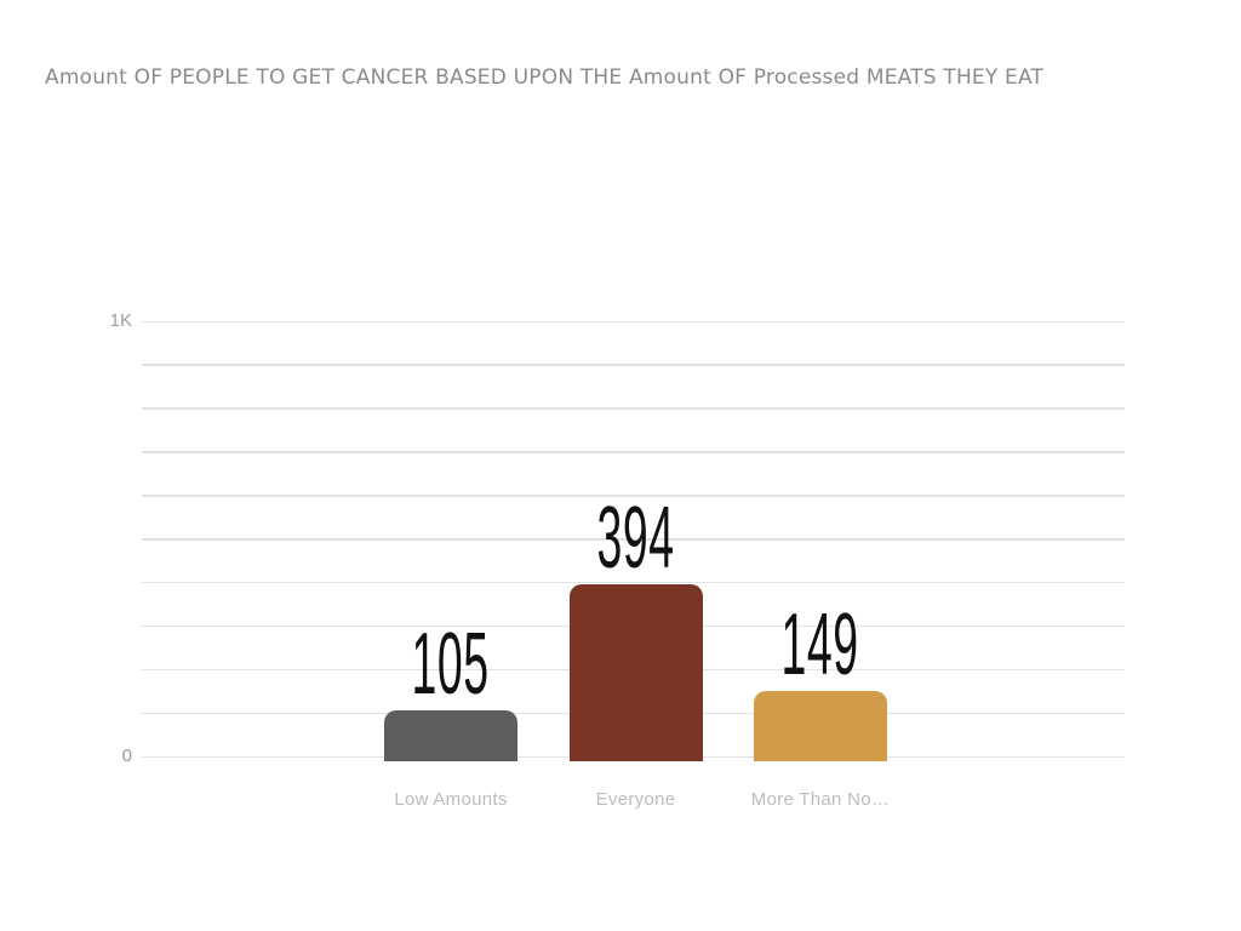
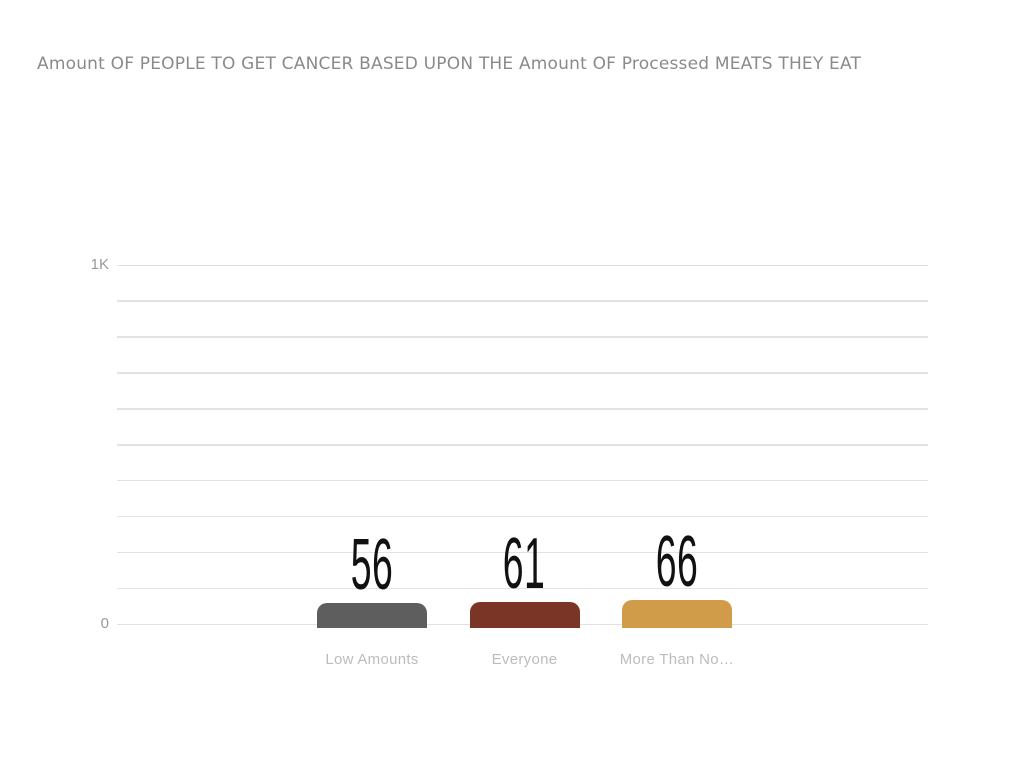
Low Amounts: 105 -> 56
Everyone: 394 -> 61
More Than No…: 149 -> 66
